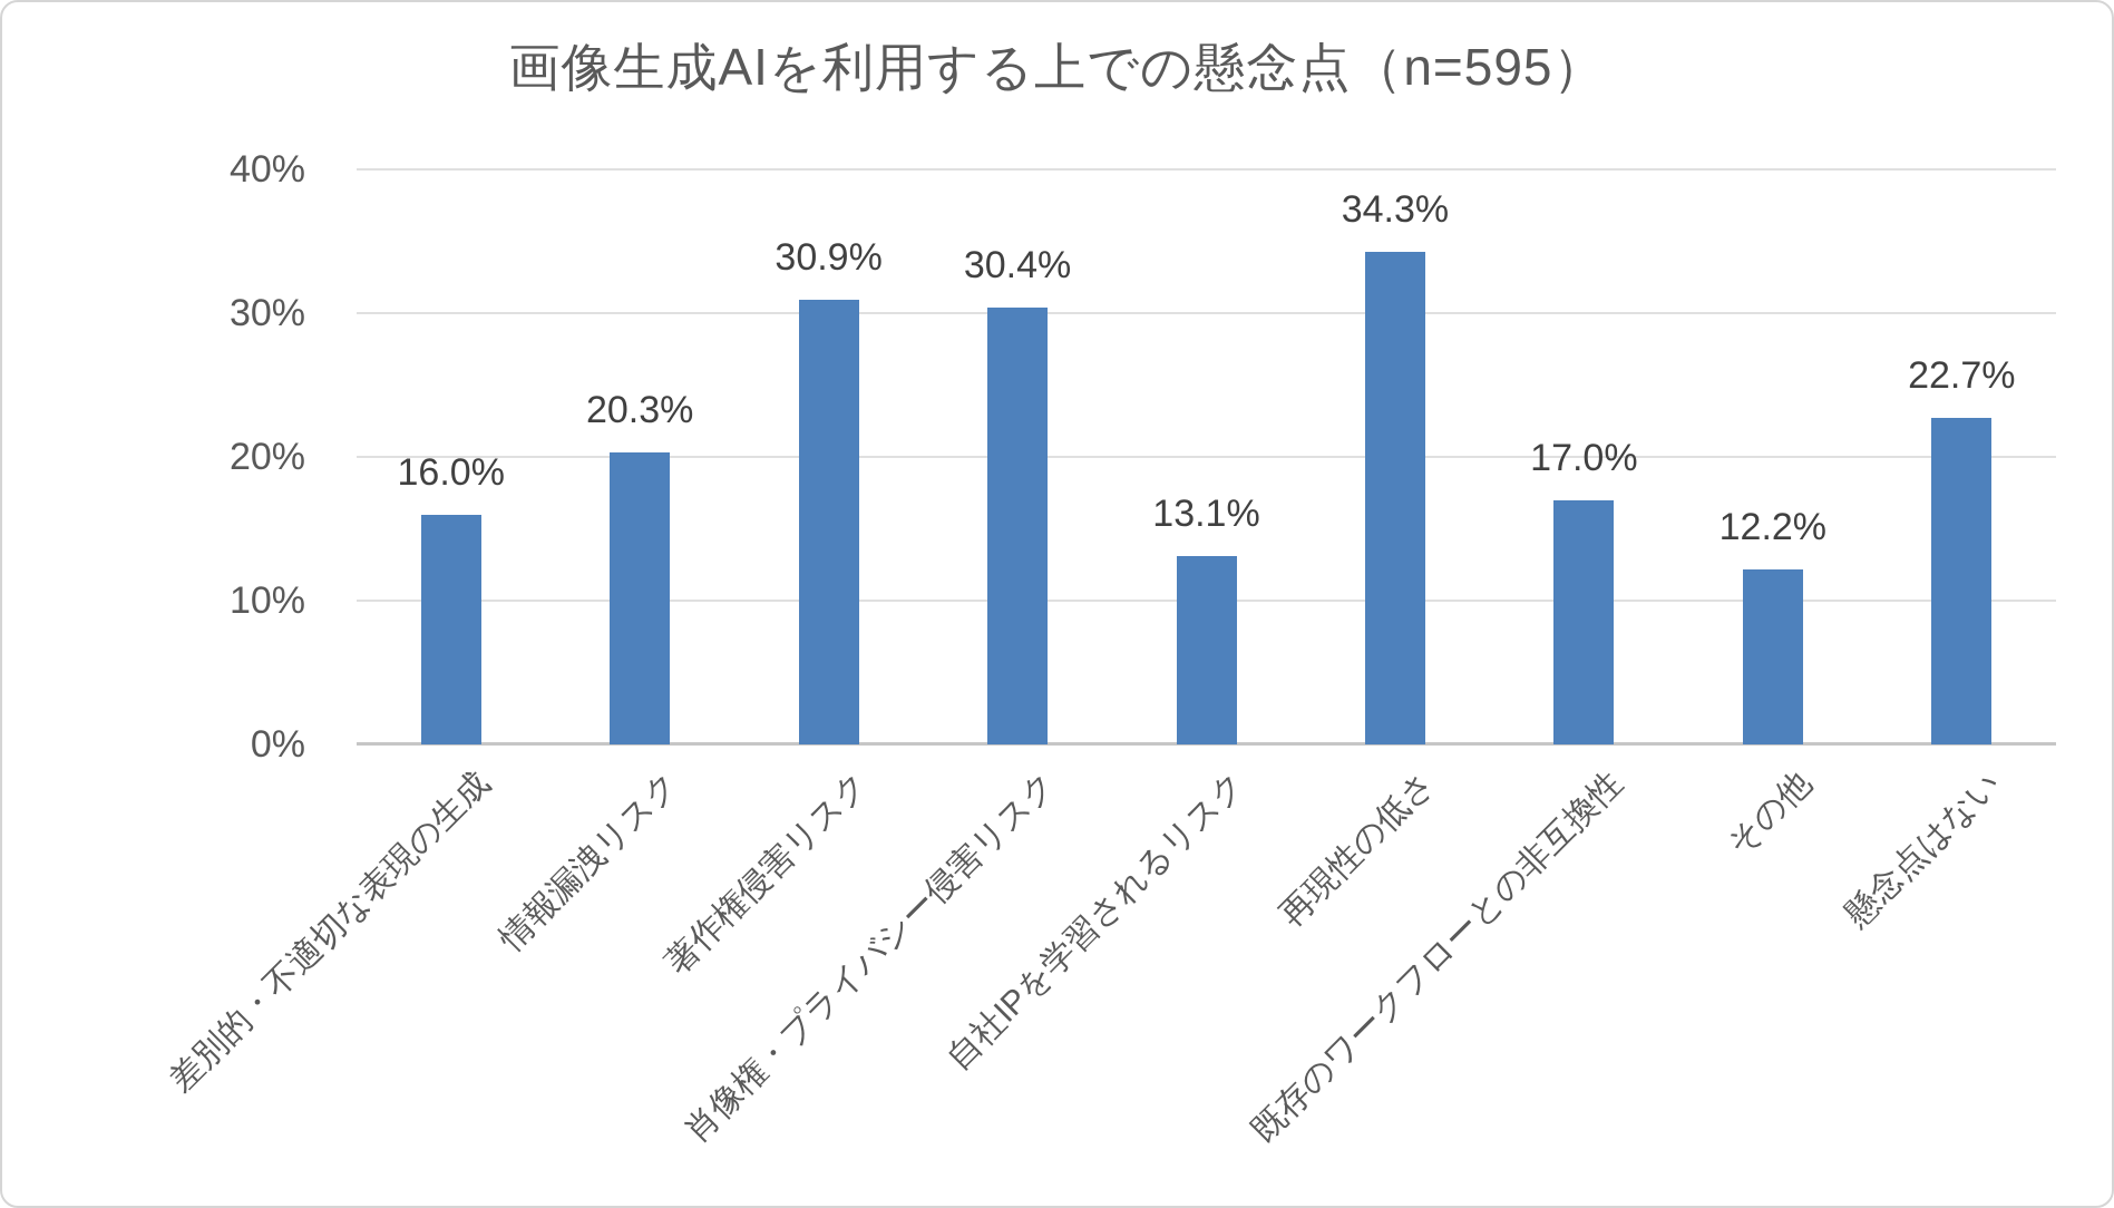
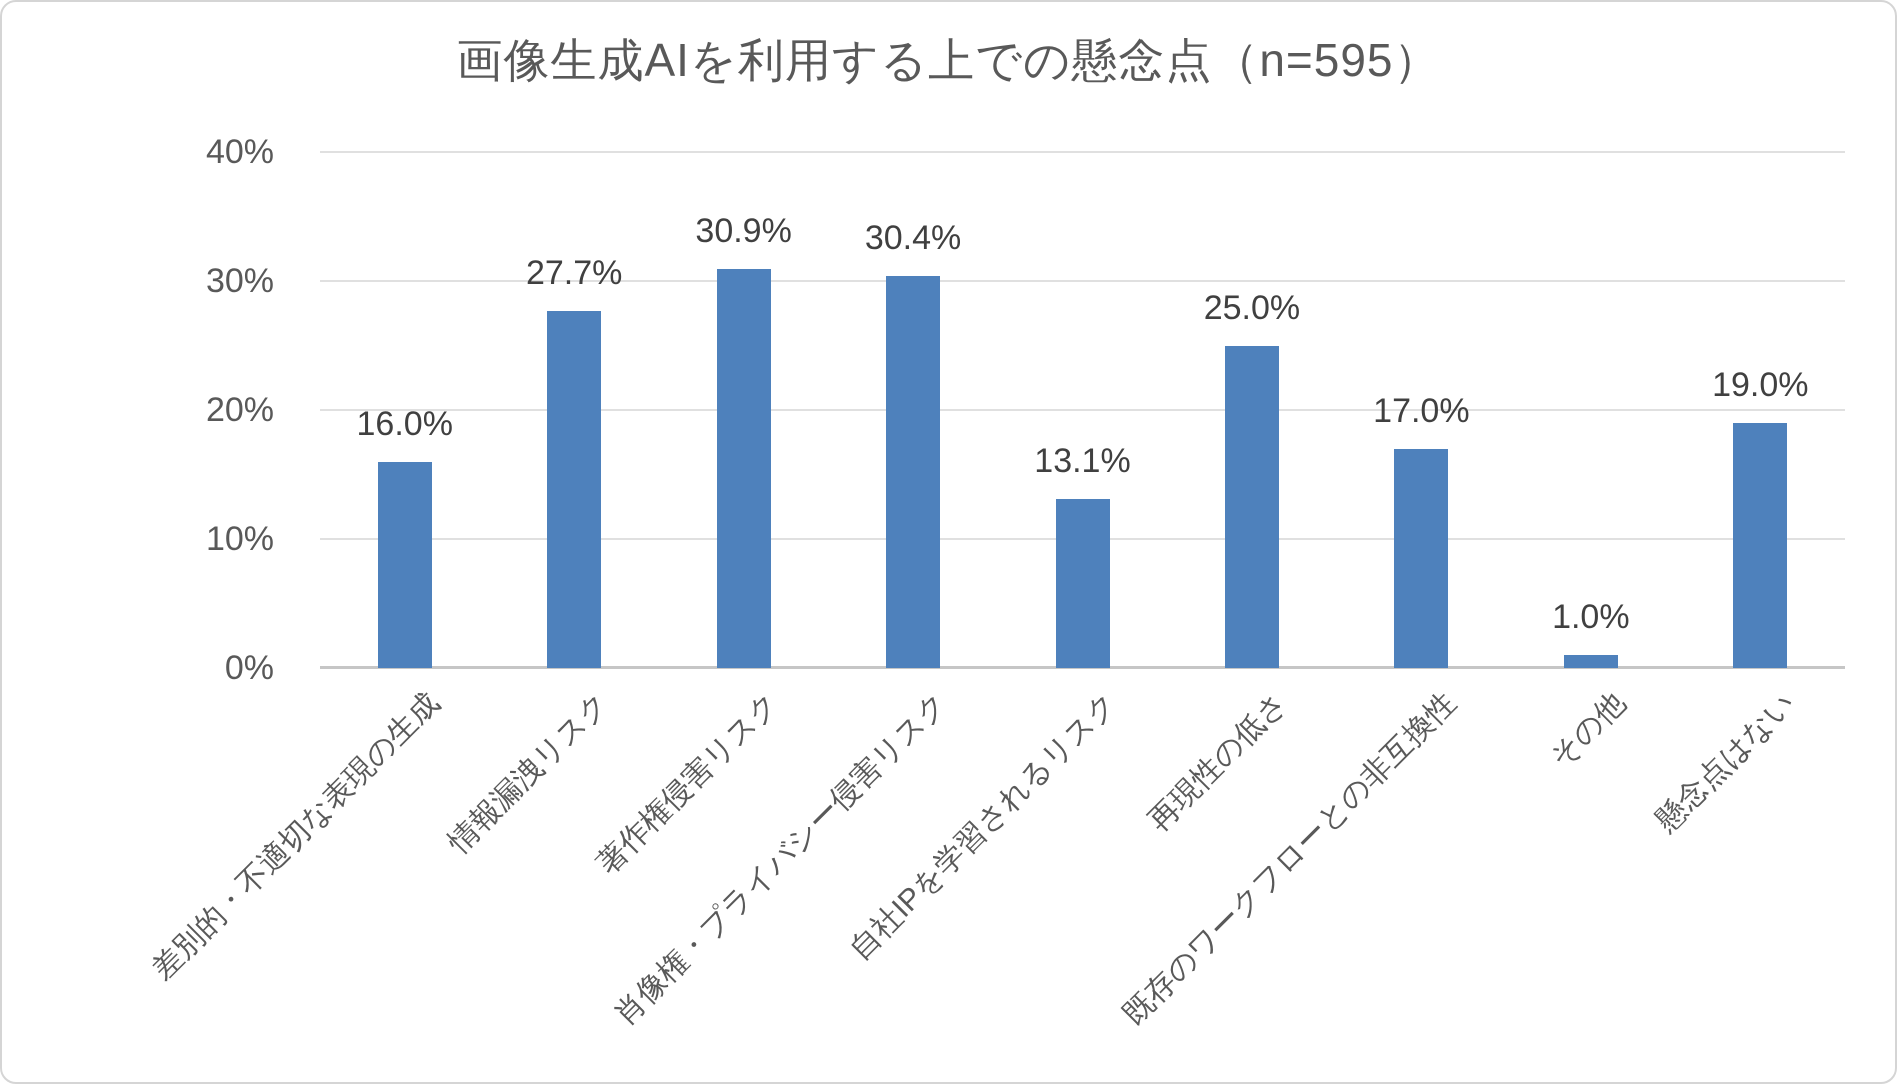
情報漏洩リスク: 20.3% -> 27.7%
再現性の低さ: 34.3% -> 25.0%
その他: 12.2% -> 1.0%
懸念点はない: 22.7% -> 19.0%
